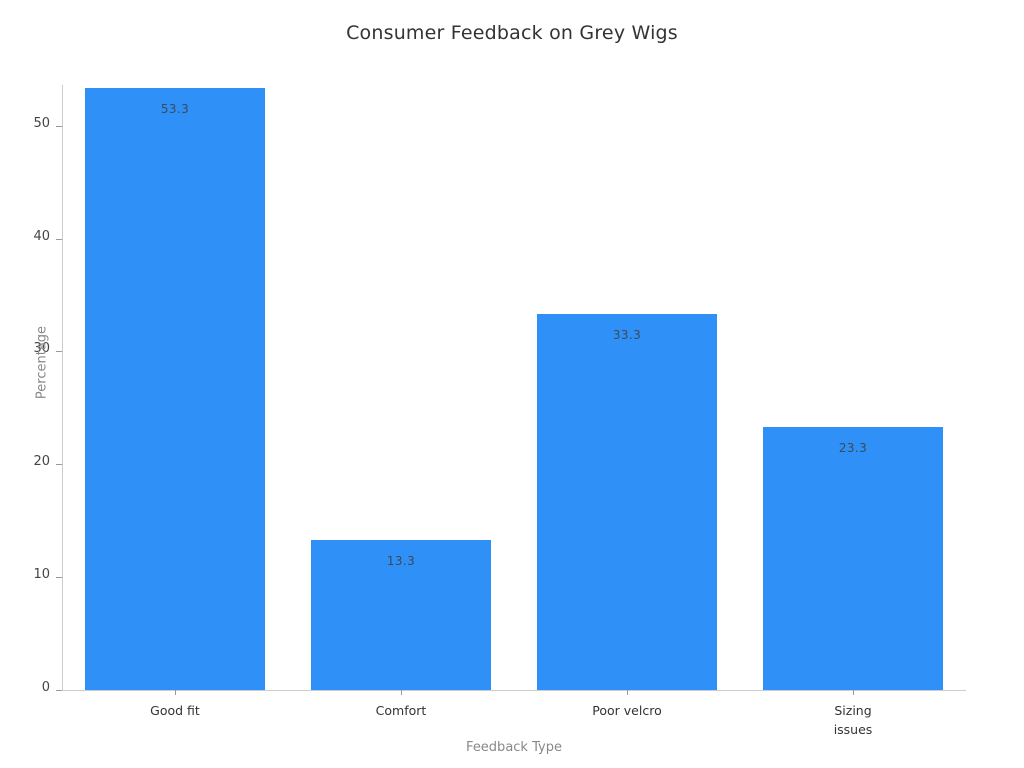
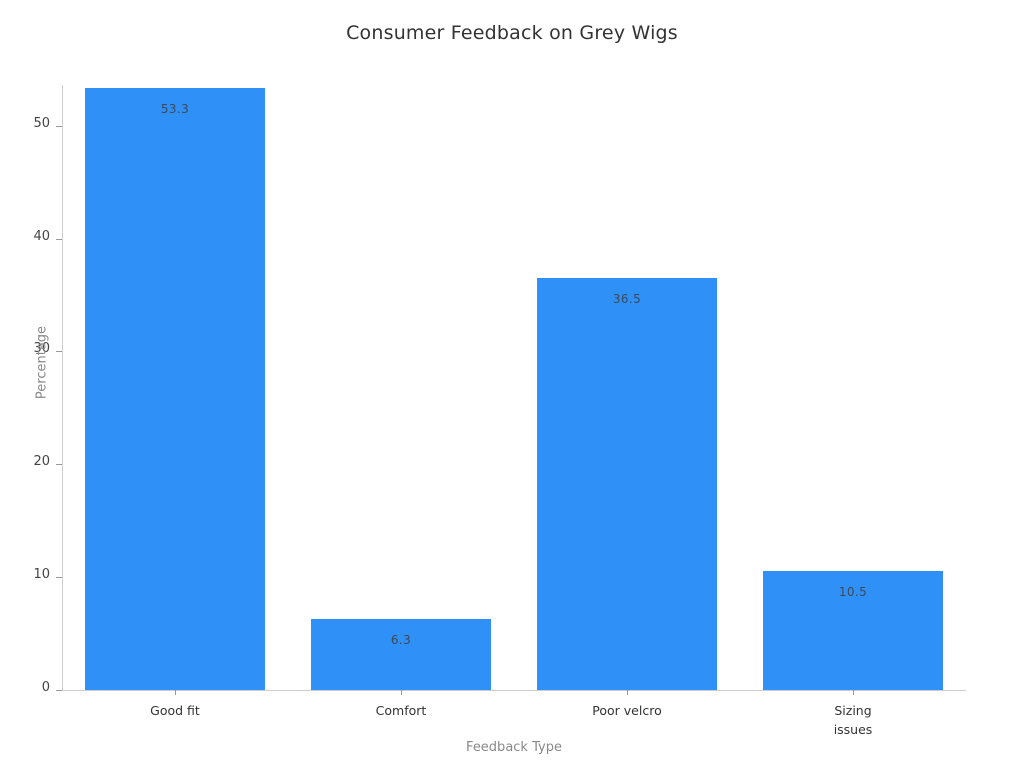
Comfort: 13.3 -> 6.3
Poor velcro: 33.3 -> 36.5
Sizing issues: 23.3 -> 10.5
